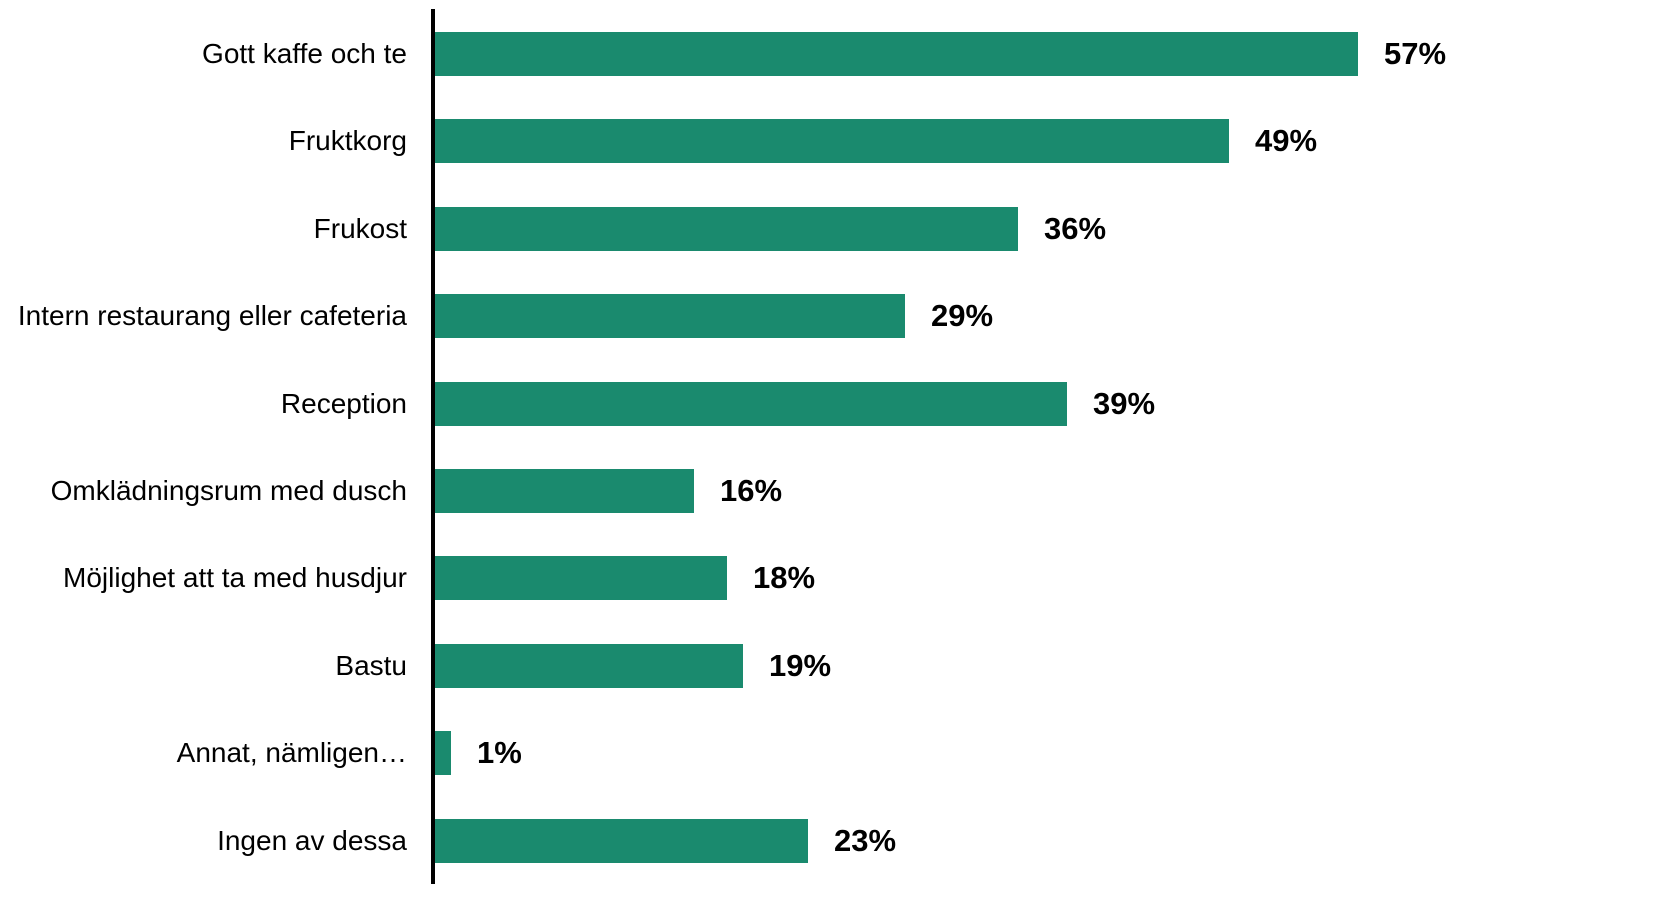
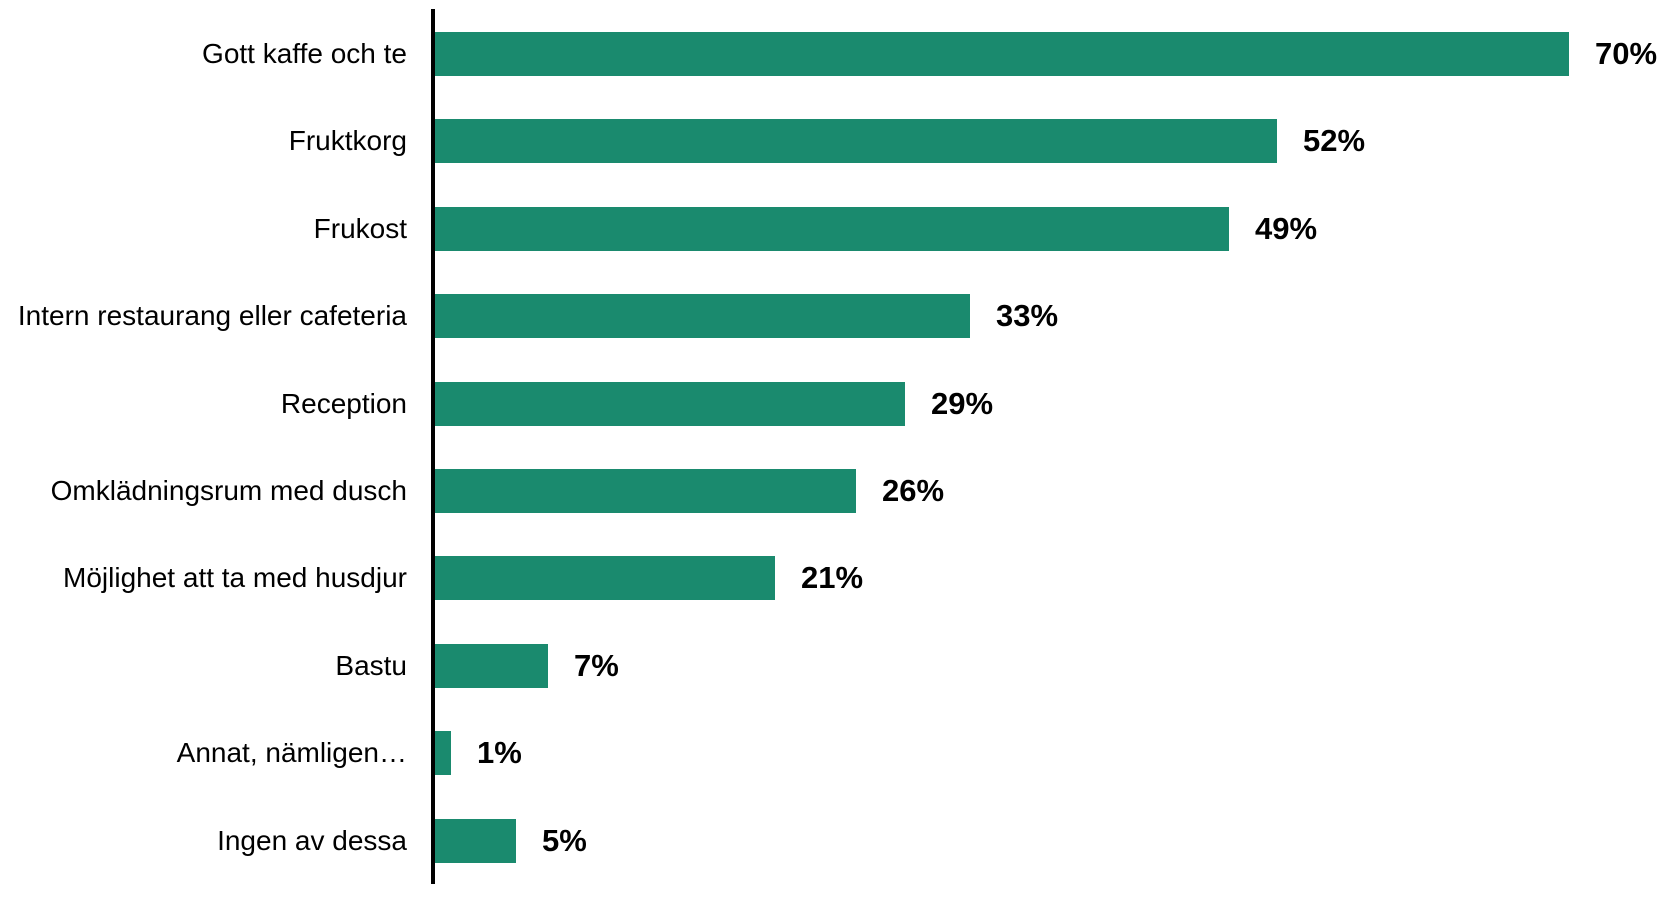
Gott kaffe och te: 57% -> 70%
Fruktkorg: 49% -> 52%
Frukost: 36% -> 49%
Intern restaurang eller cafeteria: 29% -> 33%
Reception: 39% -> 29%
Omklädningsrum med dusch: 16% -> 26%
Möjlighet att ta med husdjur: 18% -> 21%
Bastu: 19% -> 7%
Ingen av dessa: 23% -> 5%
